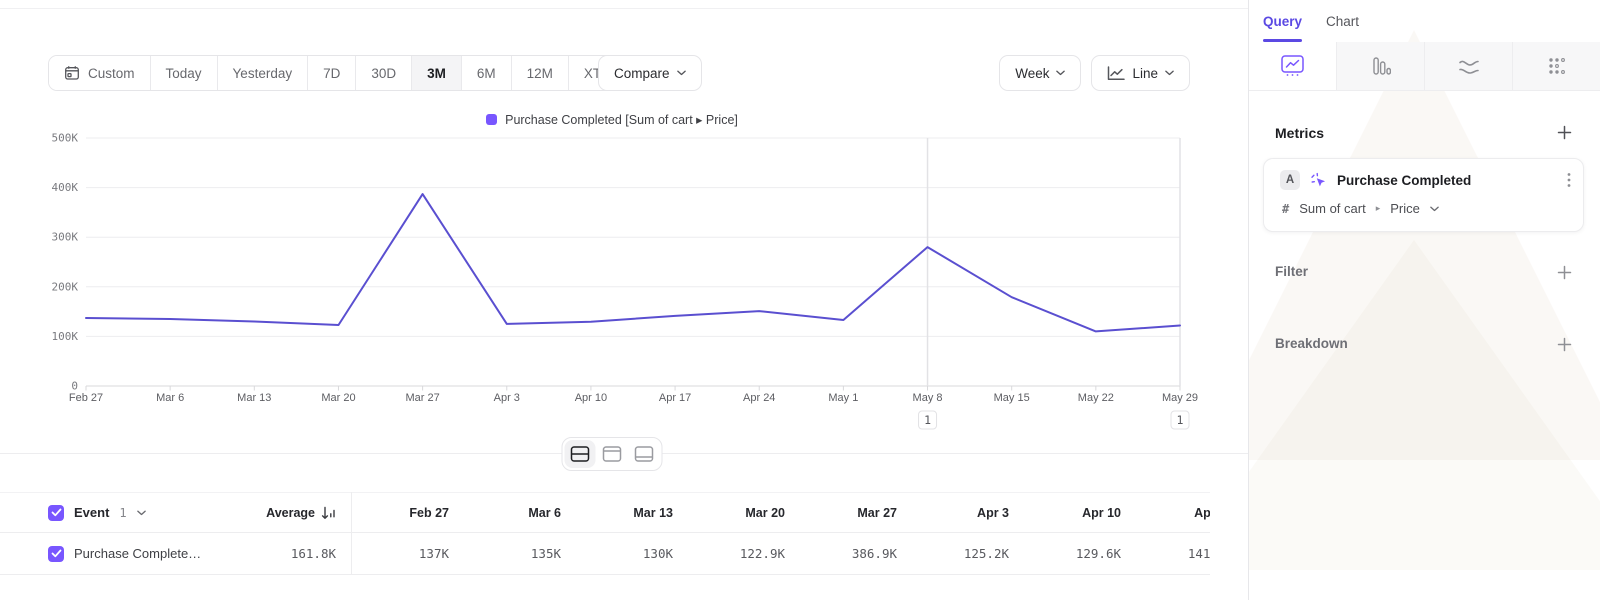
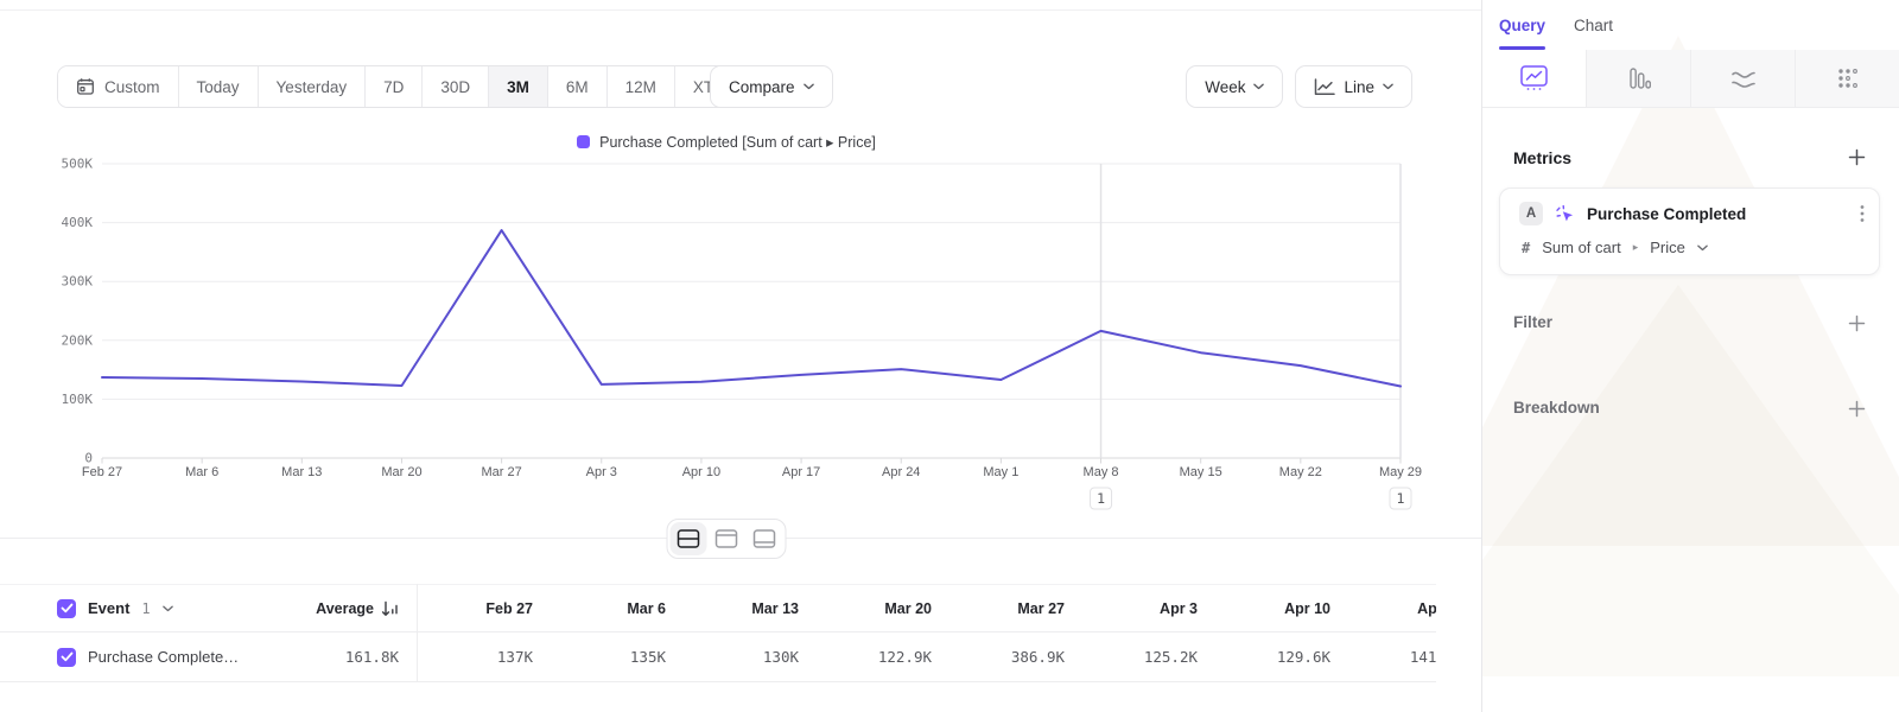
May 8: 280K -> 220K
May 22: 110K -> 160K
